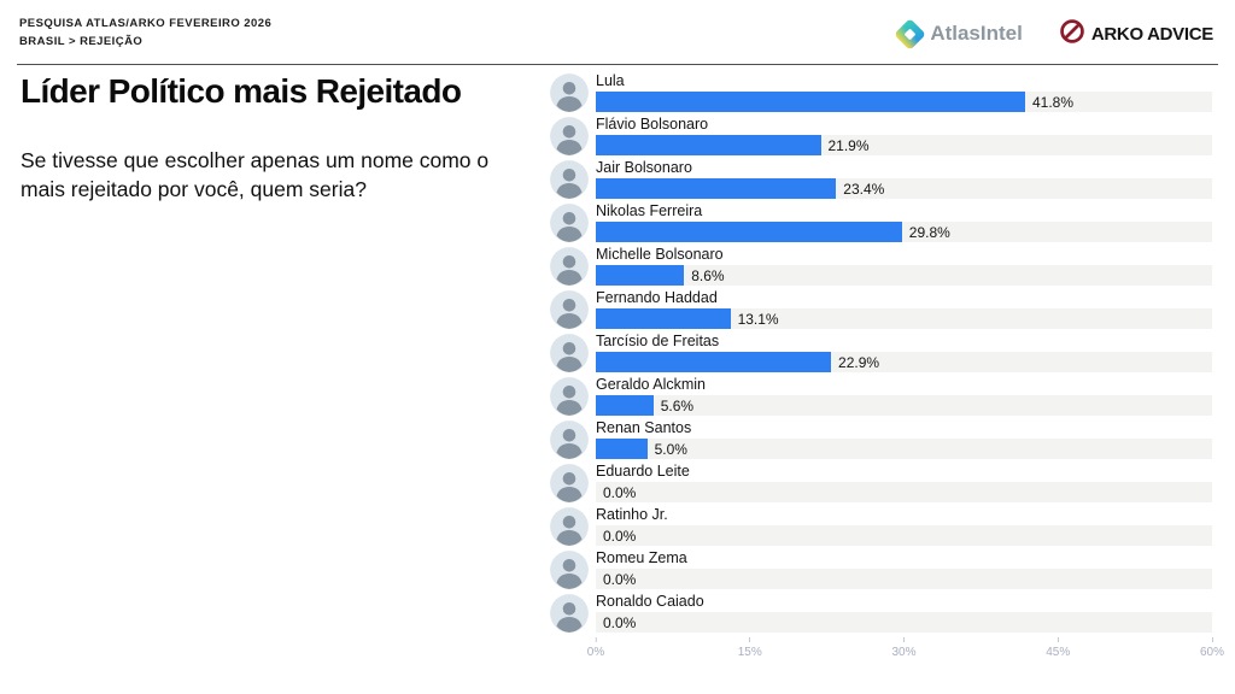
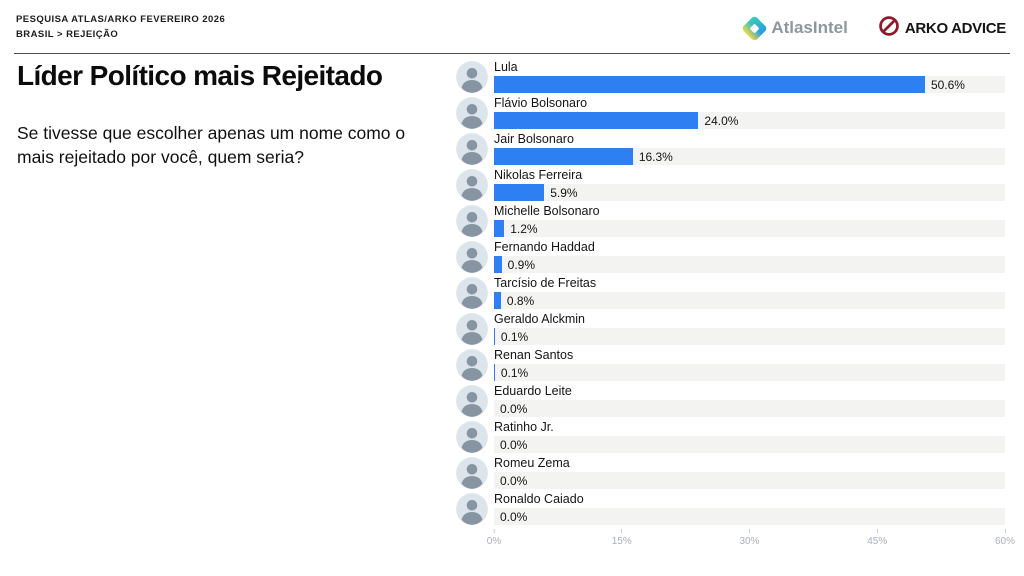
Lula: 41.8% -> 50.6%
Flávio Bolsonaro: 21.9% -> 24.0%
Jair Bolsonaro: 23.4% -> 16.3%
Nikolas Ferreira: 29.8% -> 5.9%
Michelle Bolsonaro: 8.6% -> 1.2%
Fernando Haddad: 13.1% -> 0.9%
Tarcísio de Freitas: 22.9% -> 0.8%
Geraldo Alckmin: 5.6% -> 0.1%
Renan Santos: 5.0% -> 0.1%
